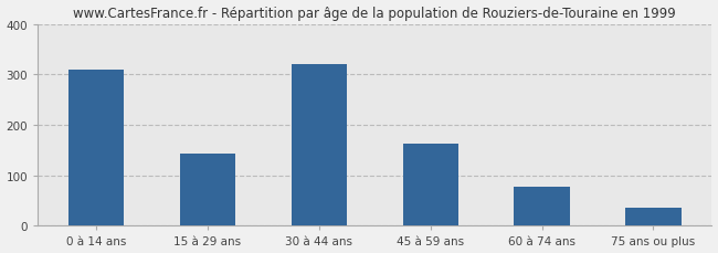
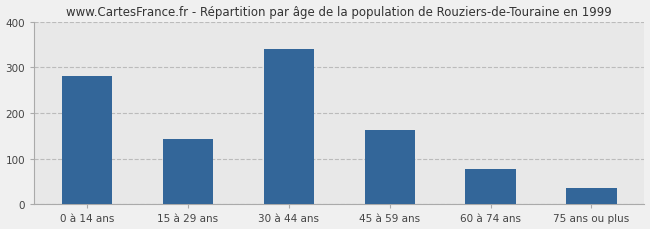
0 à 14 ans: 310 -> 280
30 à 44 ans: 320 -> 340
